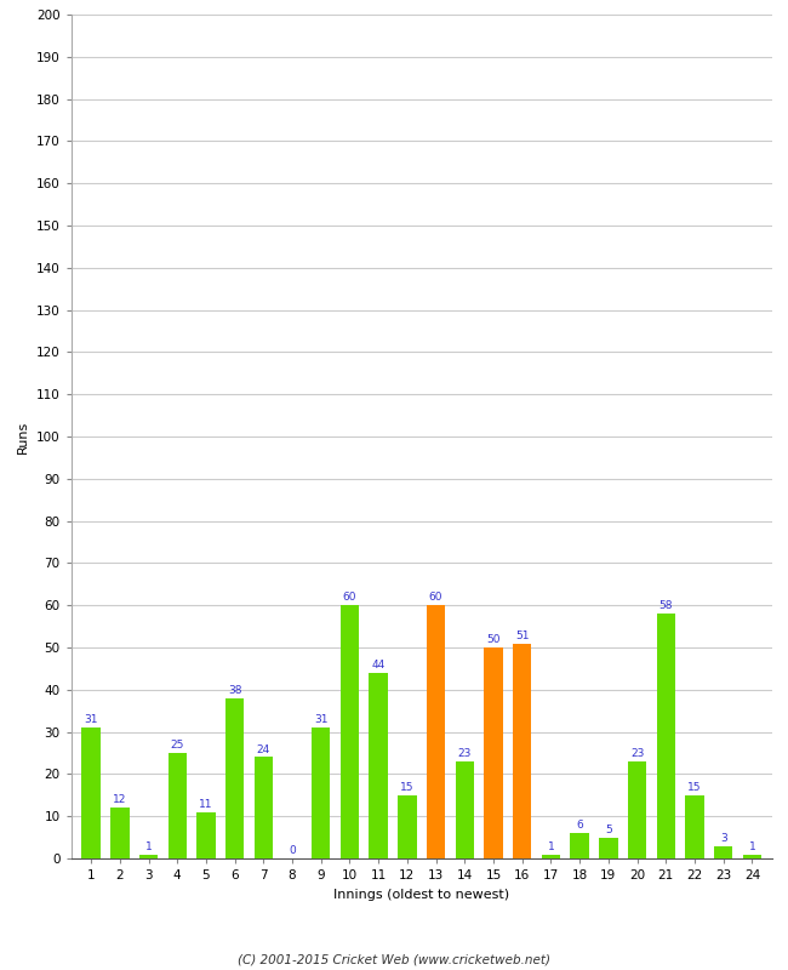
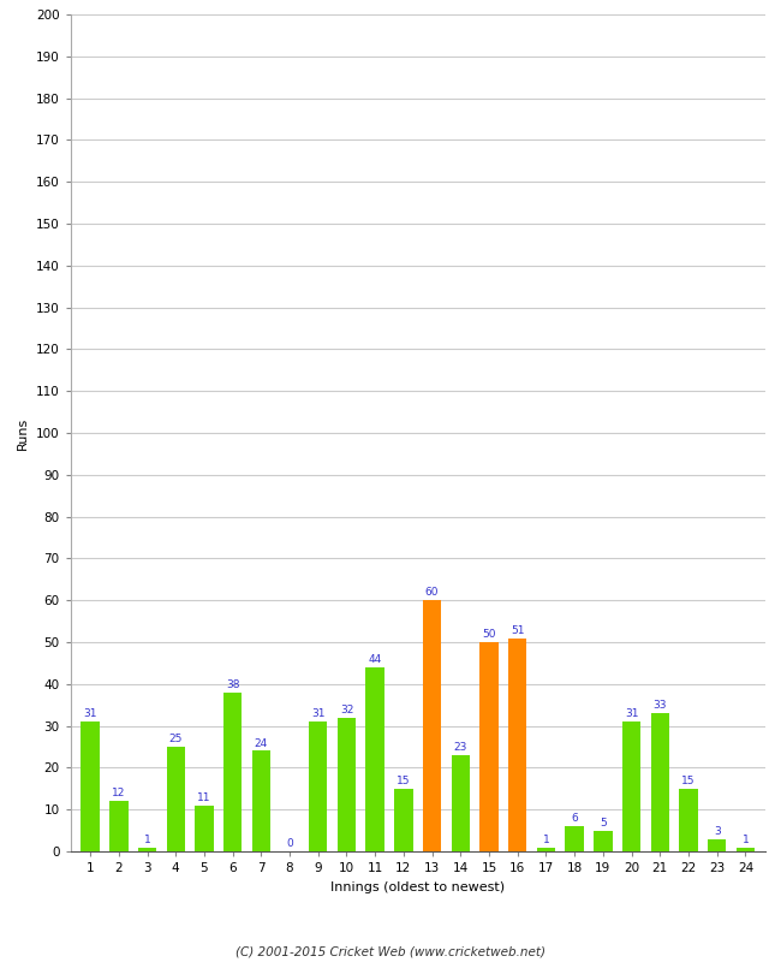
10: 60 -> 32
20: 23 -> 31
21: 58 -> 33
